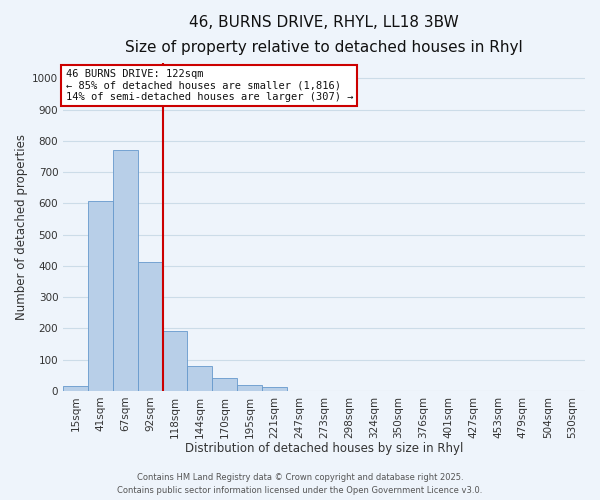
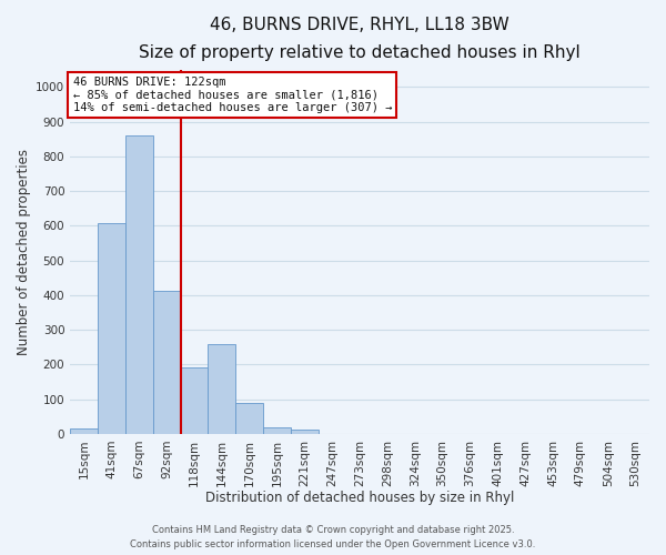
67sqm: 770 -> 860
144sqm: 78 -> 260
170sqm: 40 -> 90
